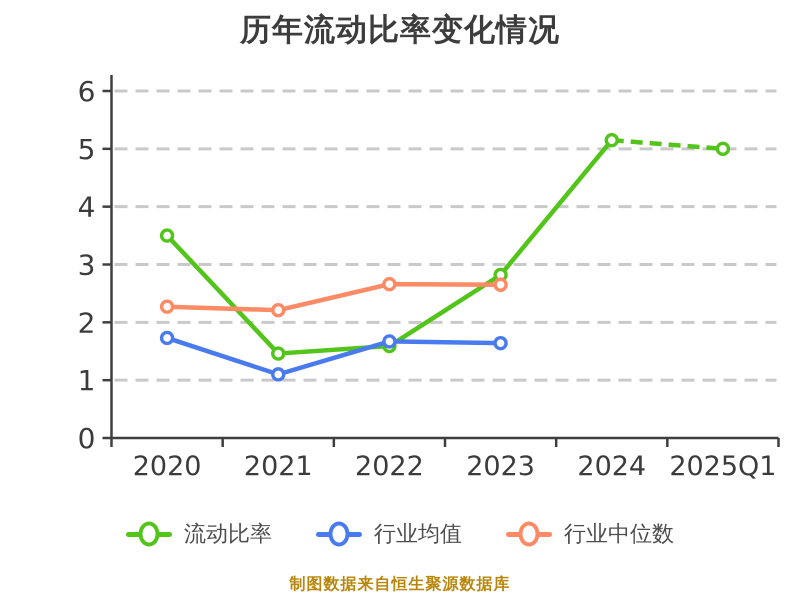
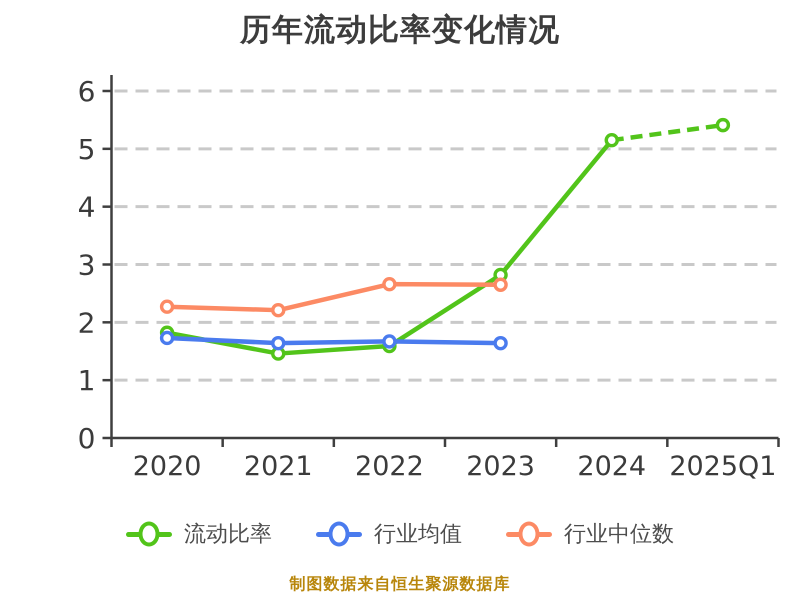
流动比率/2020: 3.5 -> 1.8
行业均值/2021: 1.1 -> 1.6
流动比率/2025Q1: 5.0 -> 5.4
